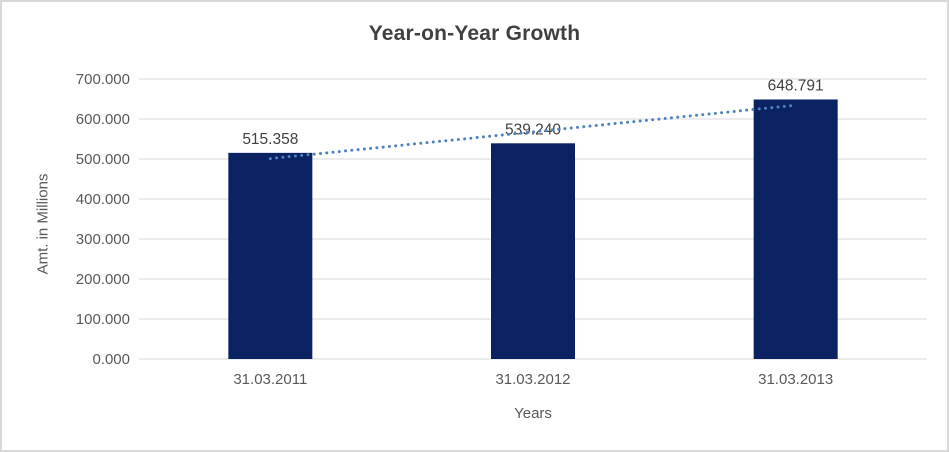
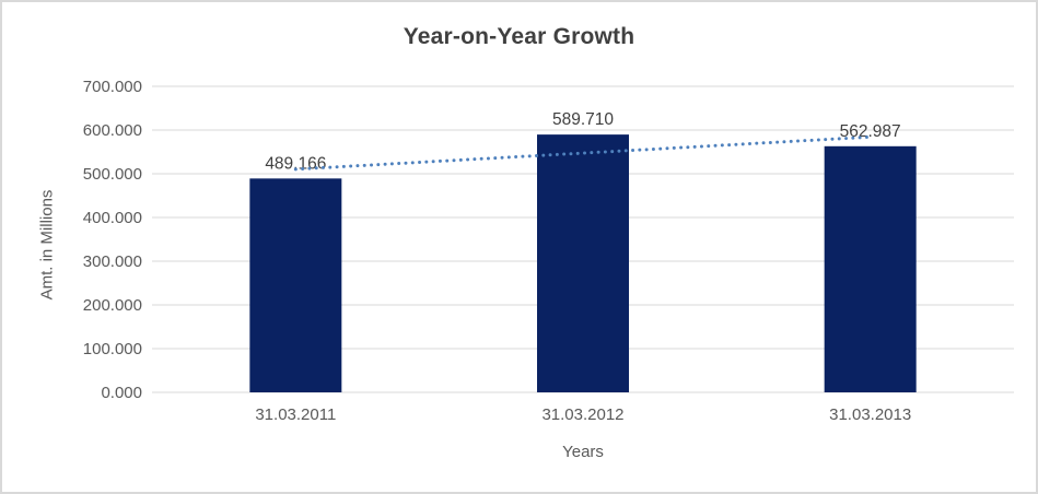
31.03.2011: 515.358 -> 489.166
31.03.2012: 539.240 -> 589.710
31.03.2013: 648.791 -> 562.987
